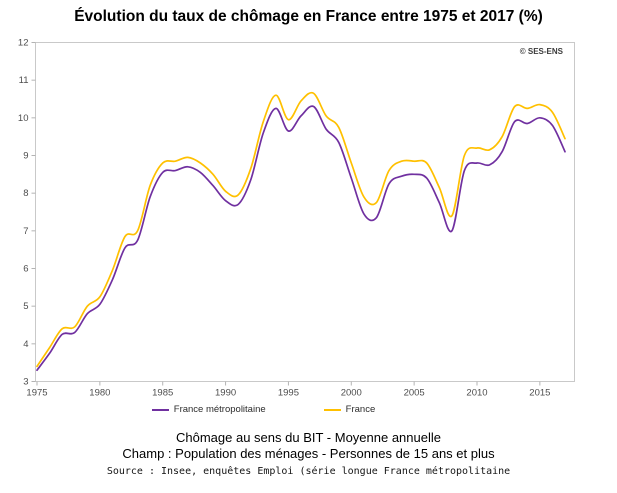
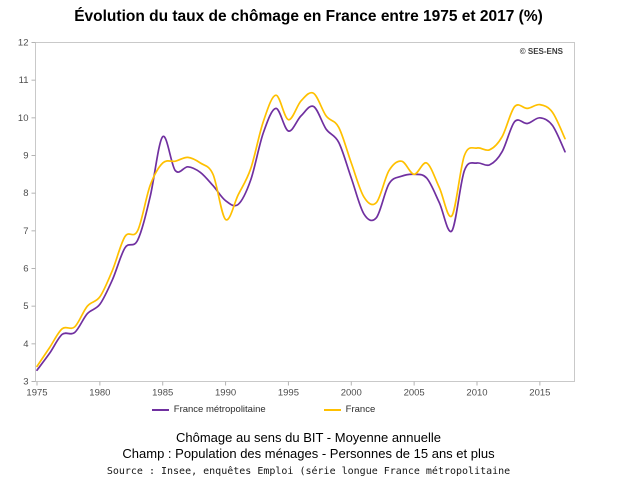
France métropolitaine/1985: 8.6 -> 9.5
France/1990: 8.1 -> 7.3
France/2005: 8.8 -> 8.5
